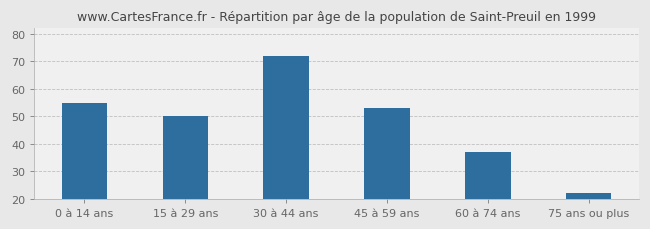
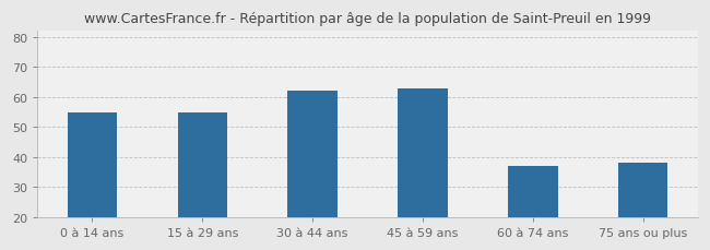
15 à 29 ans: 50 -> 55
30 à 44 ans: 72 -> 62
45 à 59 ans: 53 -> 63
75 ans ou plus: 22 -> 38
